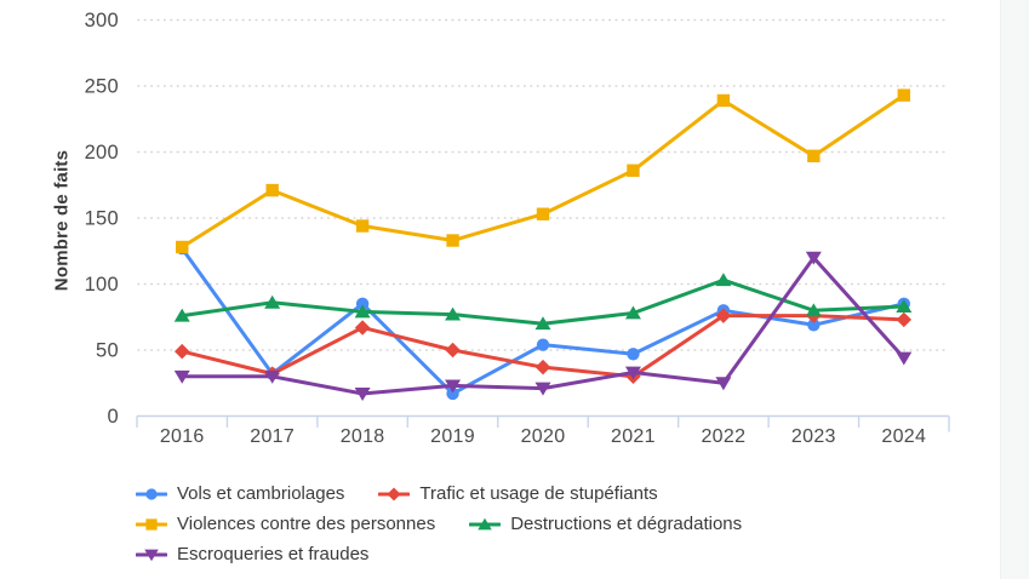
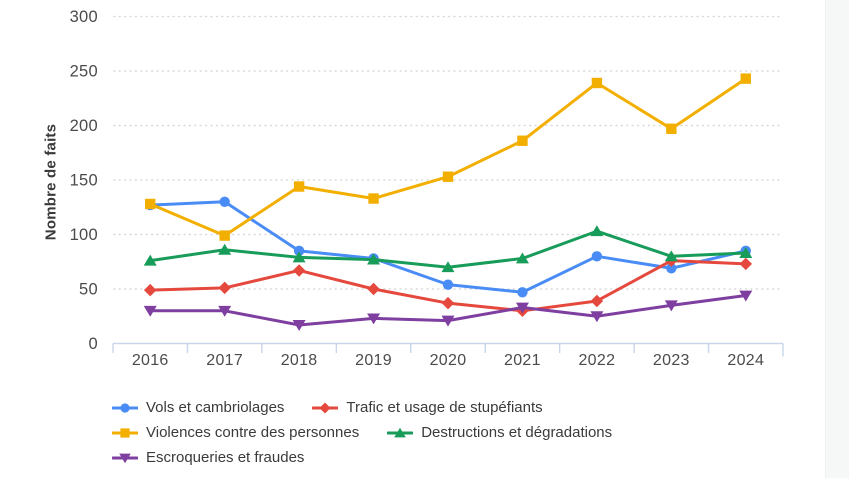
Vols et cambriolages/2017: 32 -> 130
Trafic et usage de stupéfiants/2017: 32 -> 51
Violences contre des personnes/2017: 171 -> 99
Vols et cambriolages/2019: 17 -> 78
Trafic et usage de stupéfiants/2022: 76 -> 39
Escroqueries et fraudes/2023: 120 -> 35
